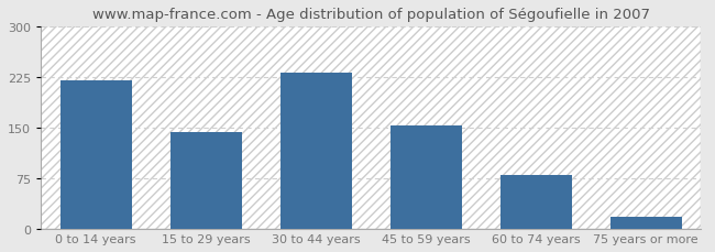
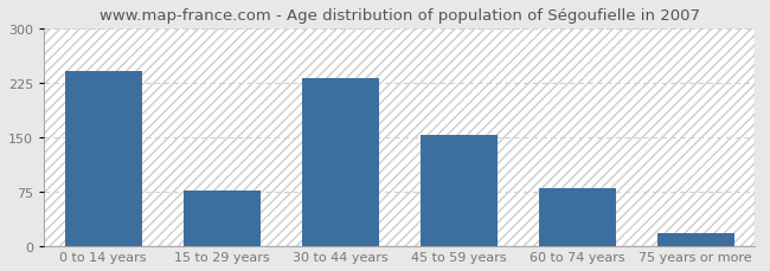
0 to 14 years: 220 -> 242
15 to 29 years: 143 -> 76
